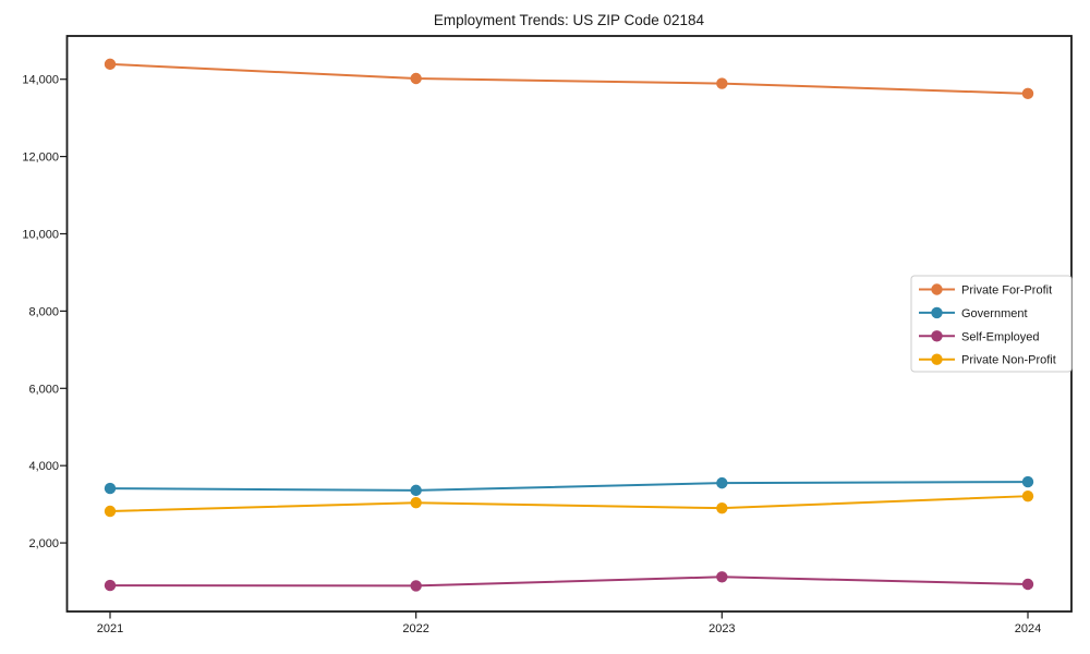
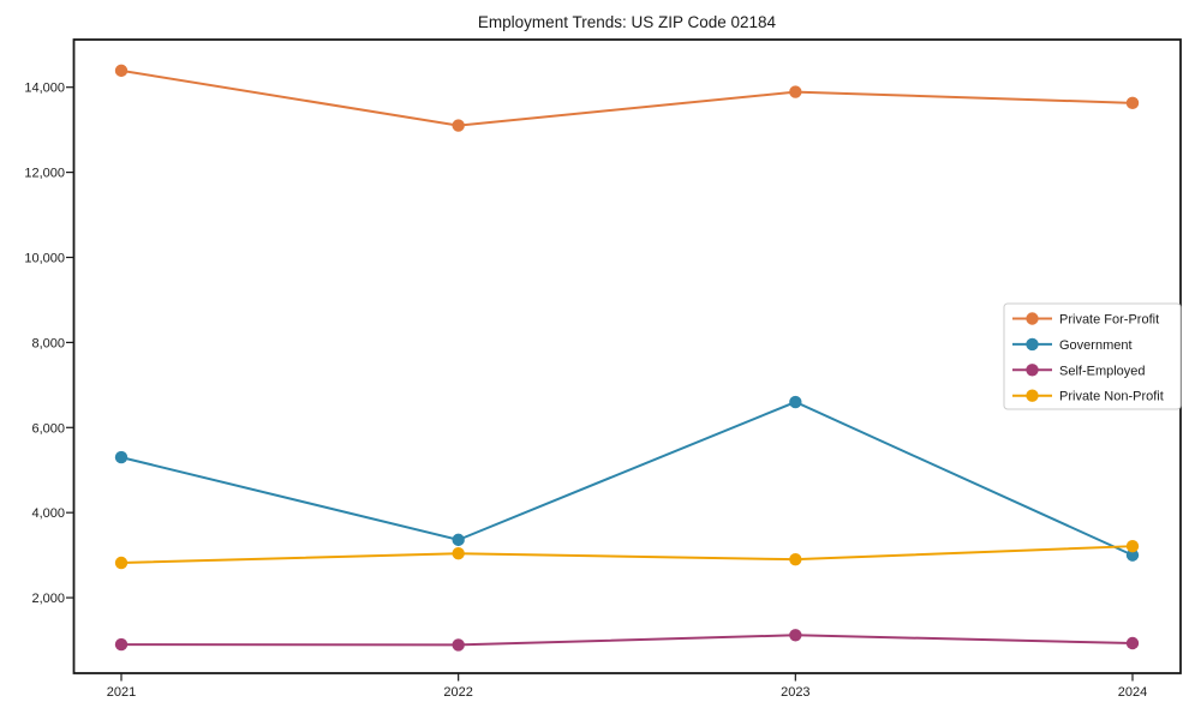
Government/2021: 3400 -> 5300
Private For-Profit/2022: 14000 -> 13100
Government/2023: 3600 -> 6600
Government/2024: 3600 -> 3000
